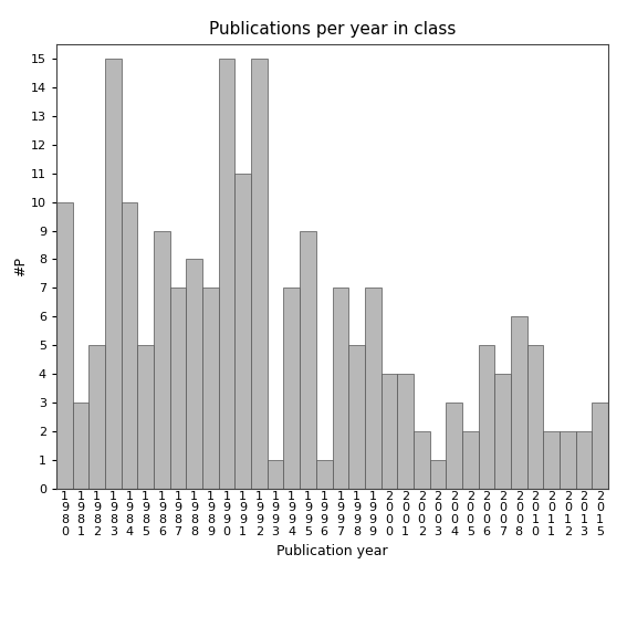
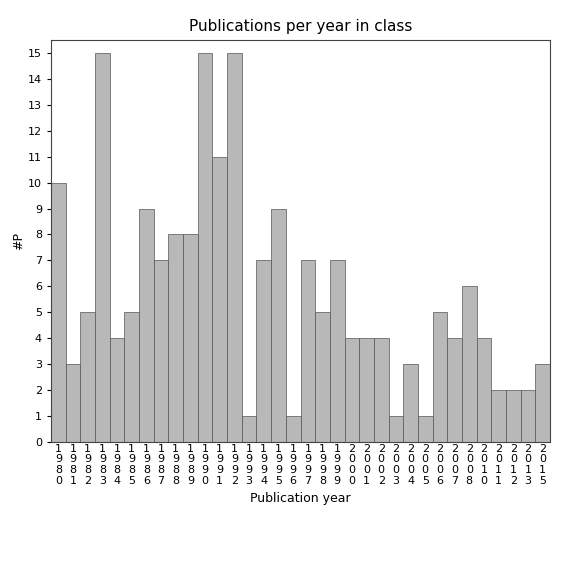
1 9 8 4: 10 -> 4
1 9 8 9: 7 -> 8
2 0 0 2: 2 -> 4
2 0 0 5: 2 -> 1
2 0 1 0: 5 -> 4
